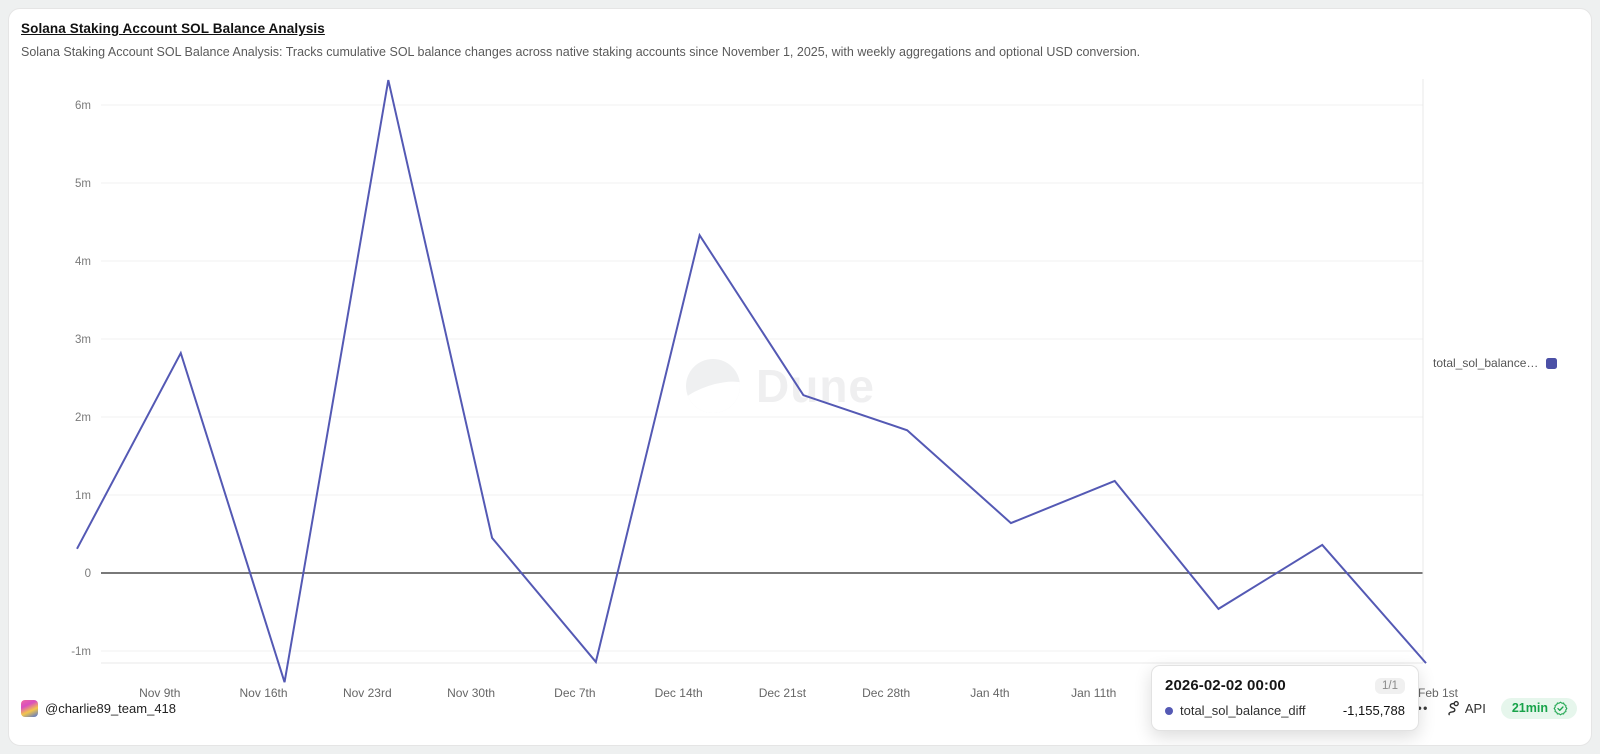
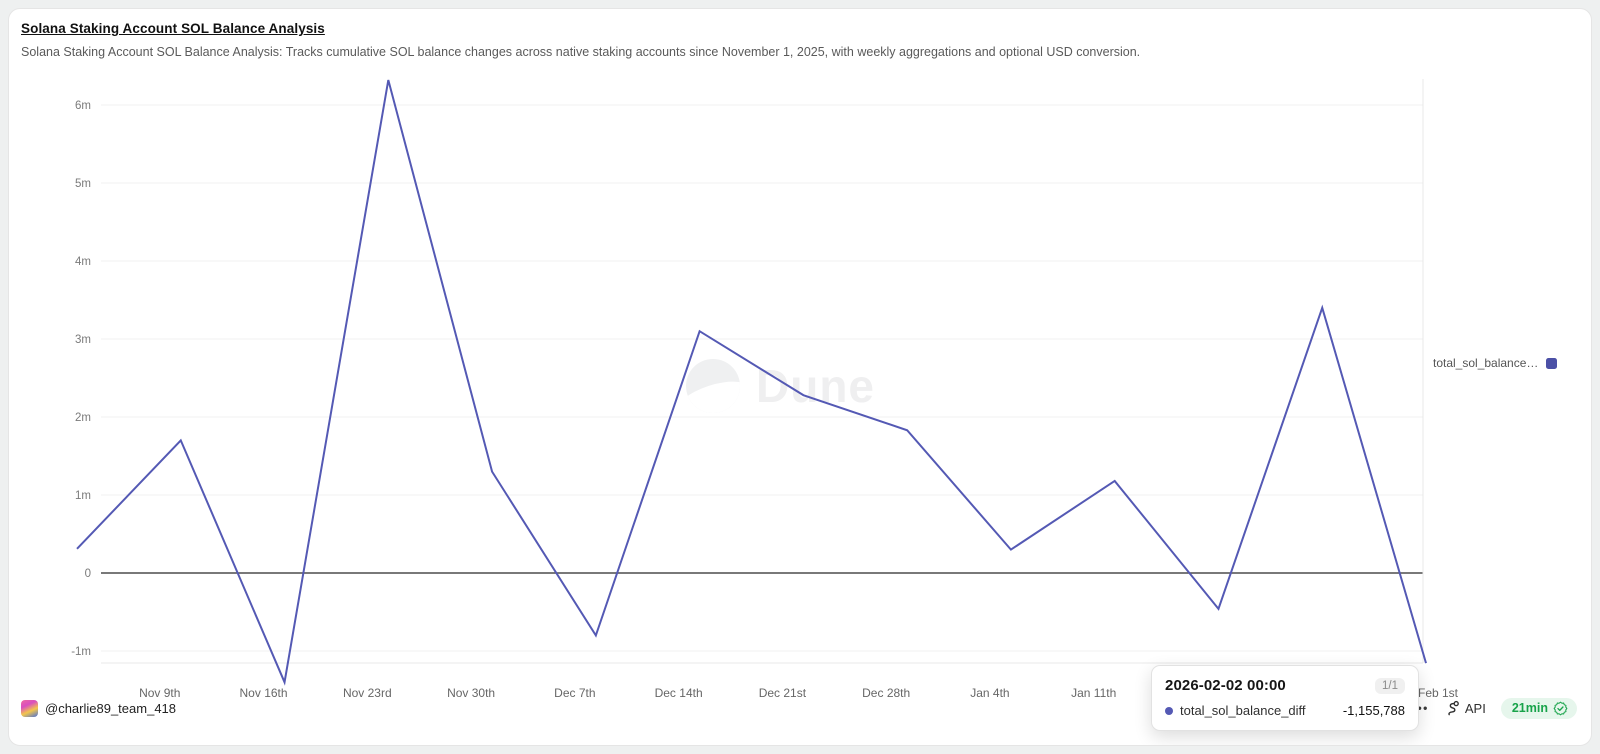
Nov 9th: 2.8m -> 1.7m
Nov 30th: 0.4m -> 1.3m
Dec 7th: -1.1m -> -0.8m
Dec 14th: 4.3m -> 3.1m
Jan 4th: 0.6m -> 0.3m
Jan 25th: 0.4m -> 3.4m
